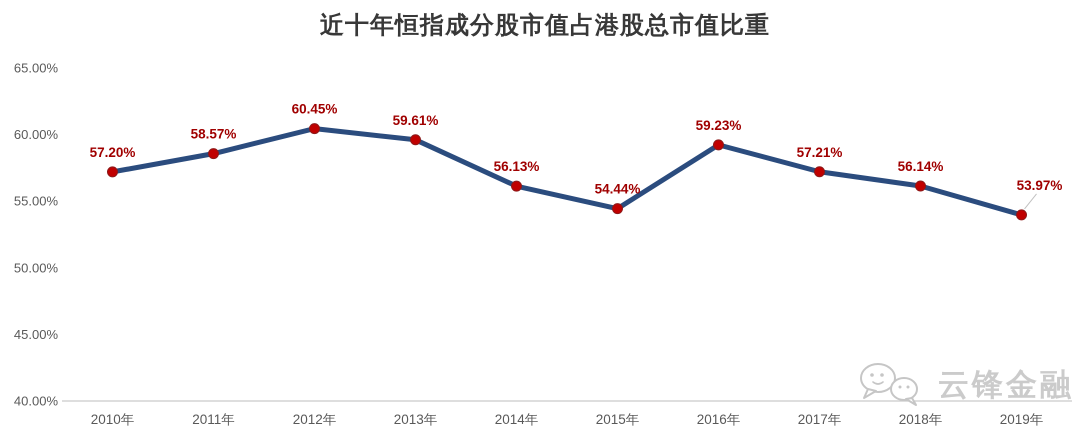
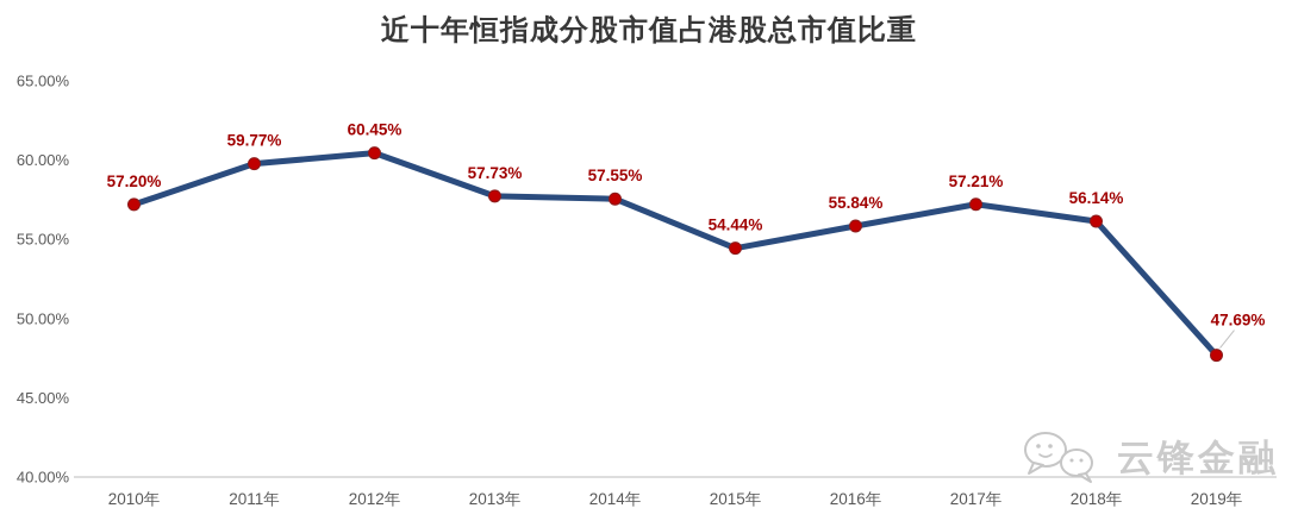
2011年: 58.57% -> 59.77%
2013年: 59.61% -> 57.73%
2014年: 56.13% -> 57.55%
2016年: 59.23% -> 55.84%
2019年: 53.97% -> 47.69%
